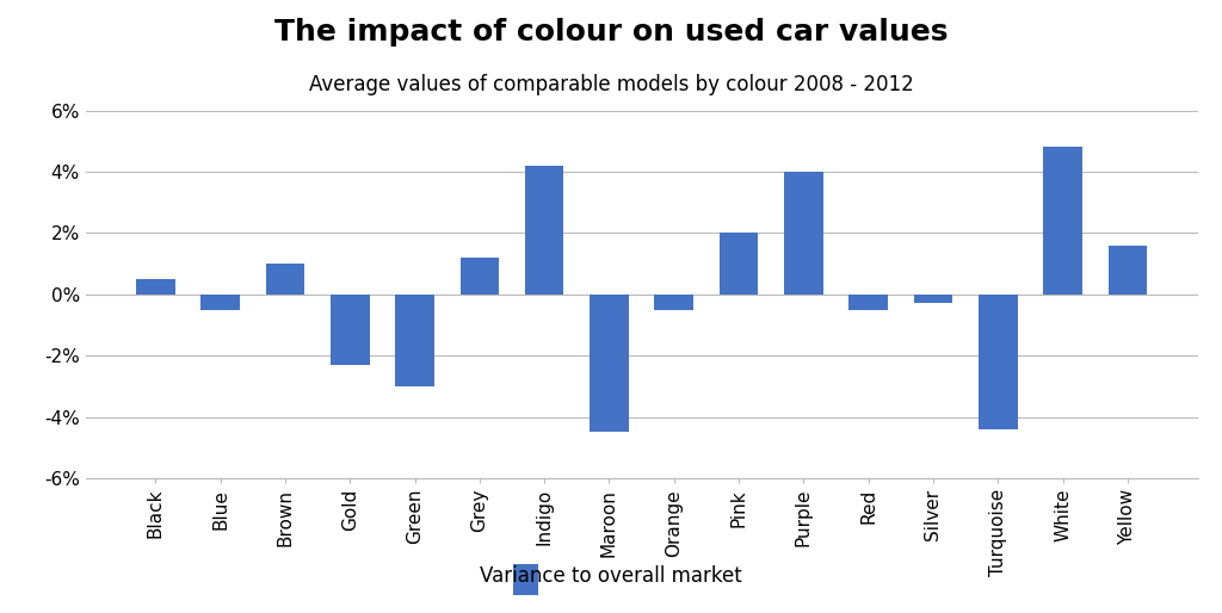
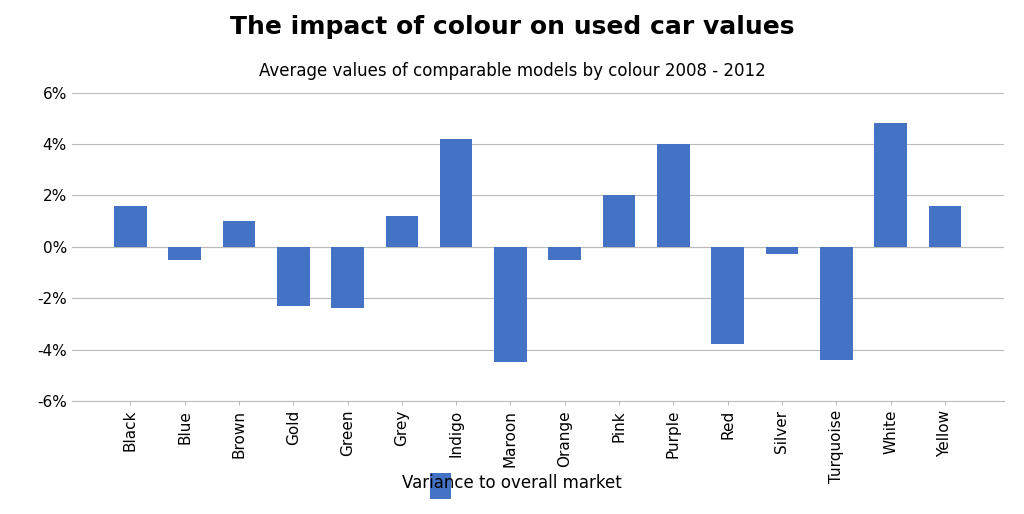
Black: 0.5% -> 1.6%
Green: -3.0% -> -2.4%
Red: -0.5% -> -3.8%
